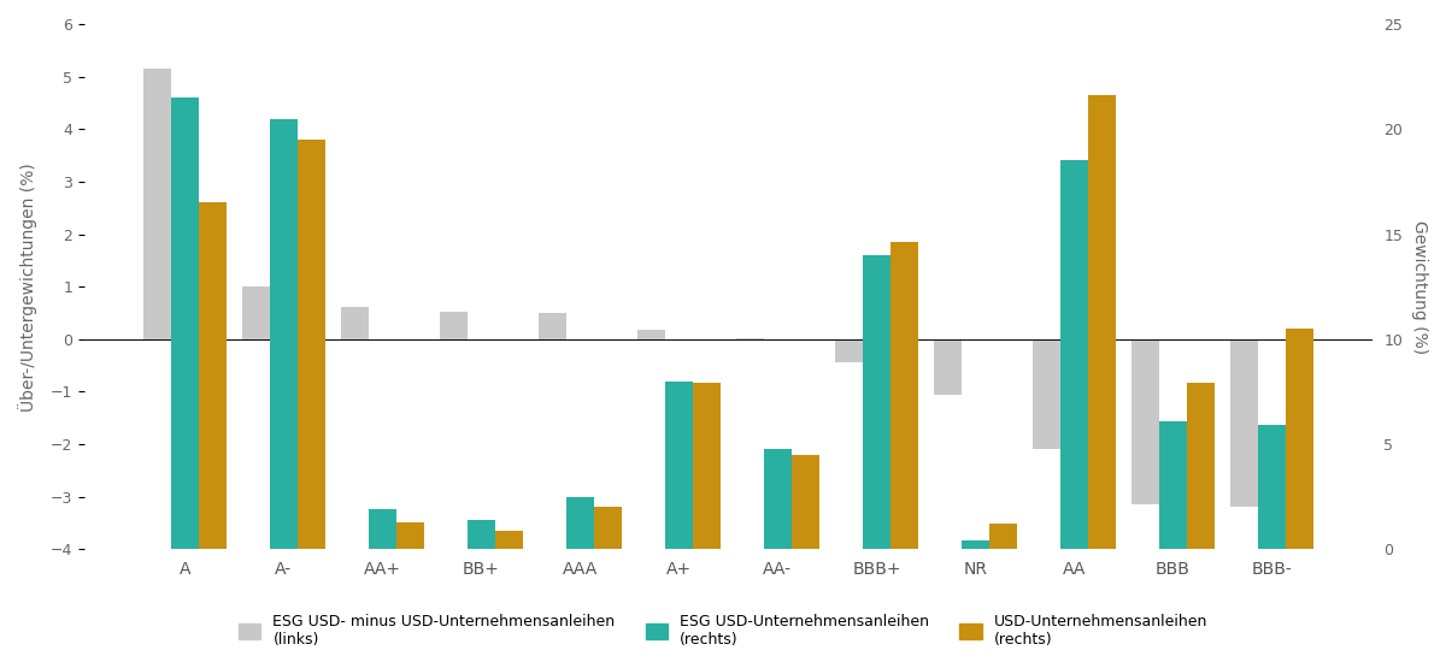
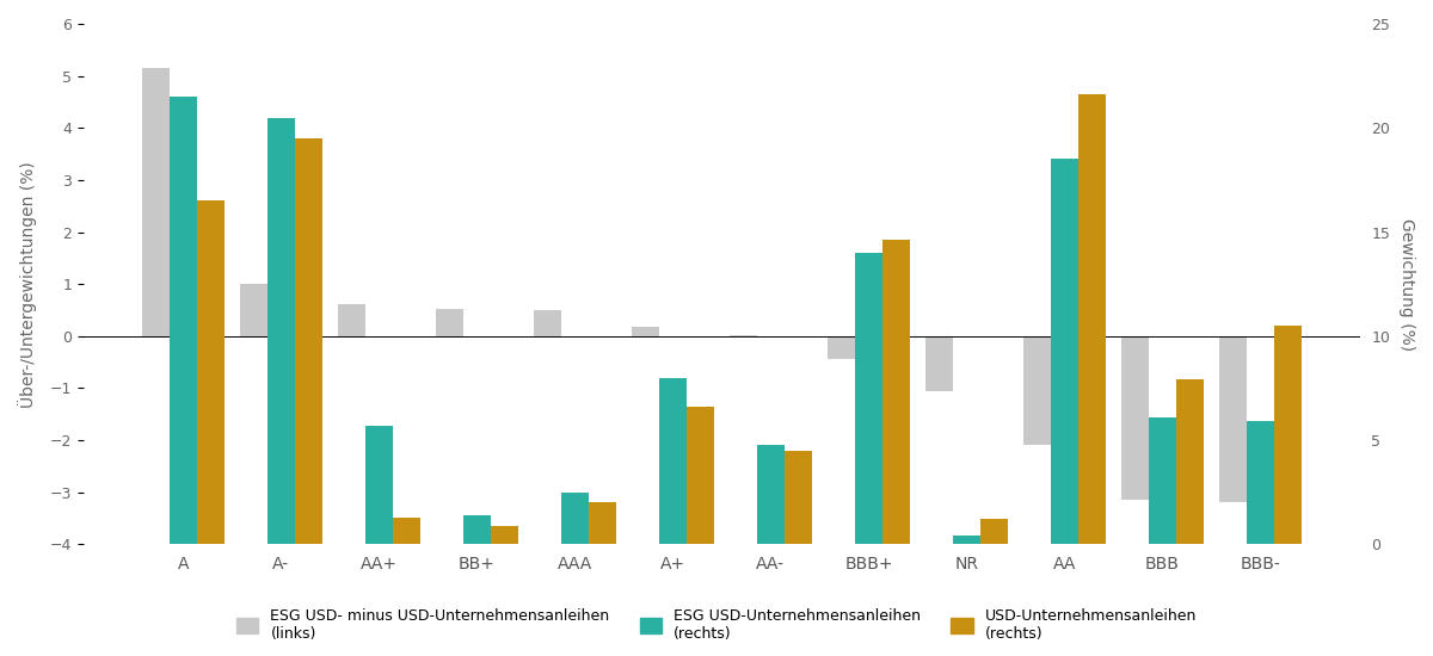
ESG USD-Unternehmensanleihen (rechts)/AA+: 1.9 -> 5.7
USD-Unternehmensanleihen (rechts)/A+: 7.9 -> 6.6
